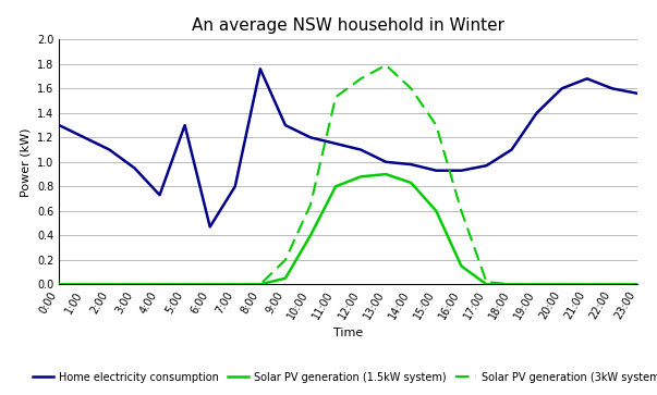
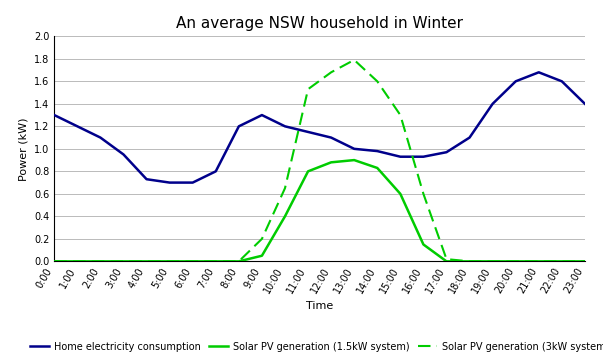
Home electricity consumption/5:00: 1.30 -> 0.70
Home electricity consumption/6:00: 0.47 -> 0.70
Home electricity consumption/8:00: 1.76 -> 1.20
Home electricity consumption/23:00: 1.56 -> 1.40
